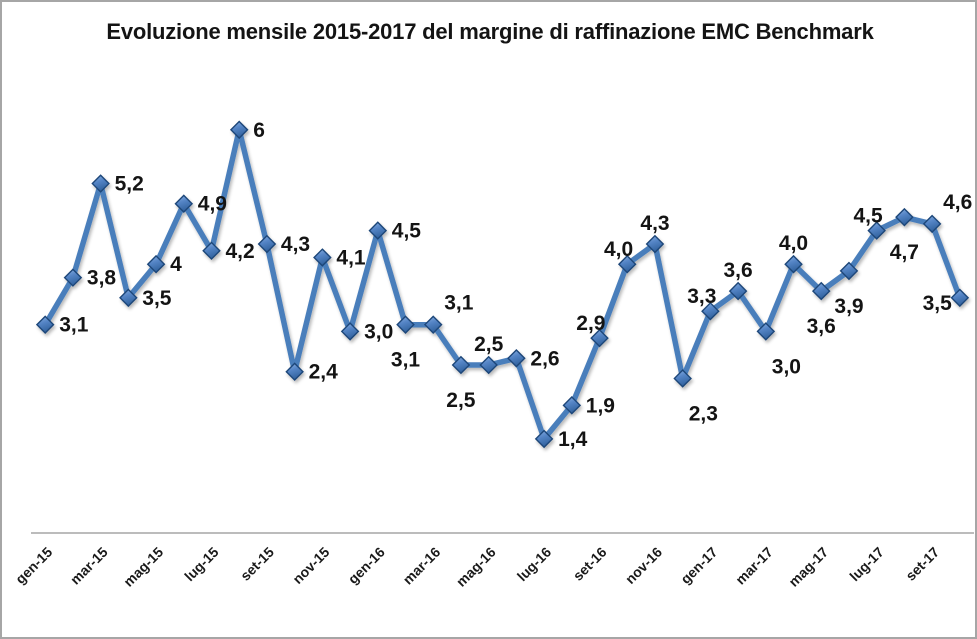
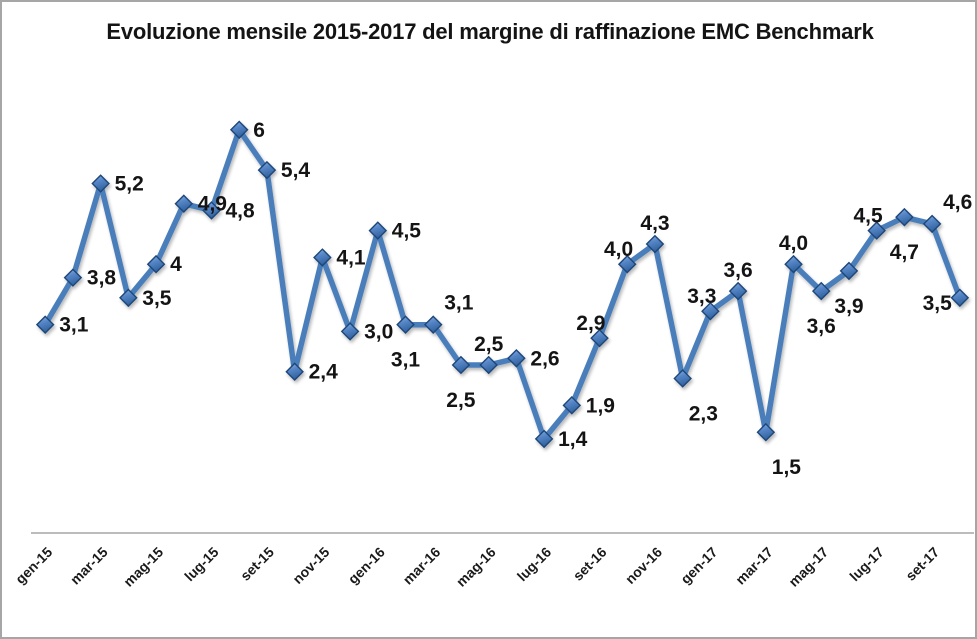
lug-15: 4,2 -> 4,8
set-15: 4,3 -> 5,4
mar-17: 3,0 -> 1,5
